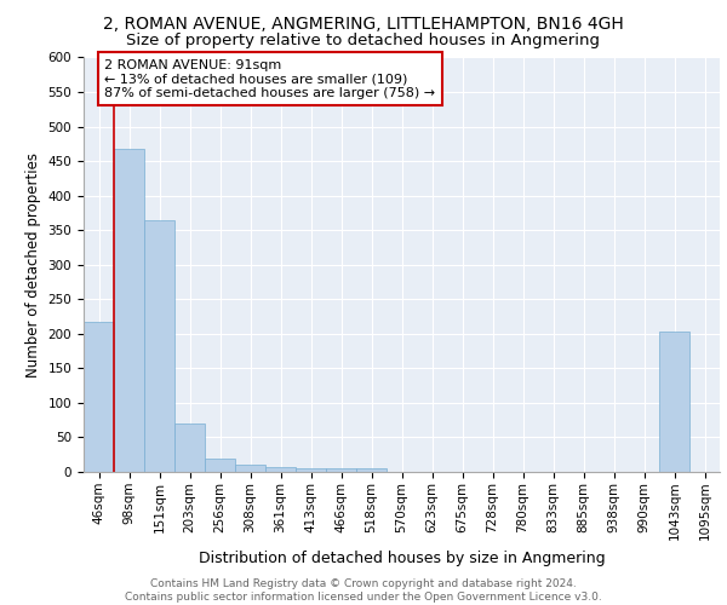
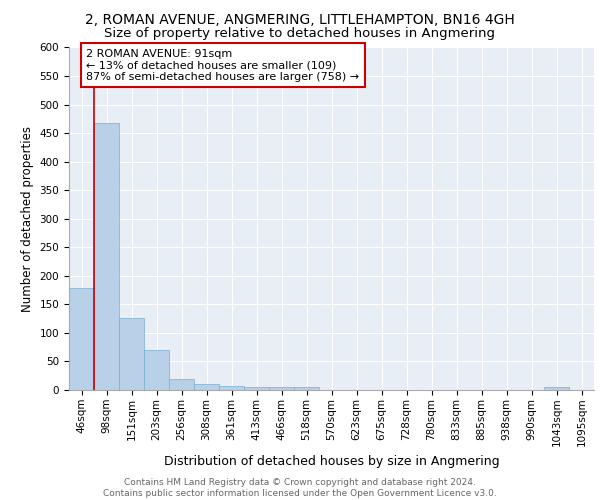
46sqm: 218 -> 178
151sqm: 364 -> 126
1043sqm: 204 -> 6
